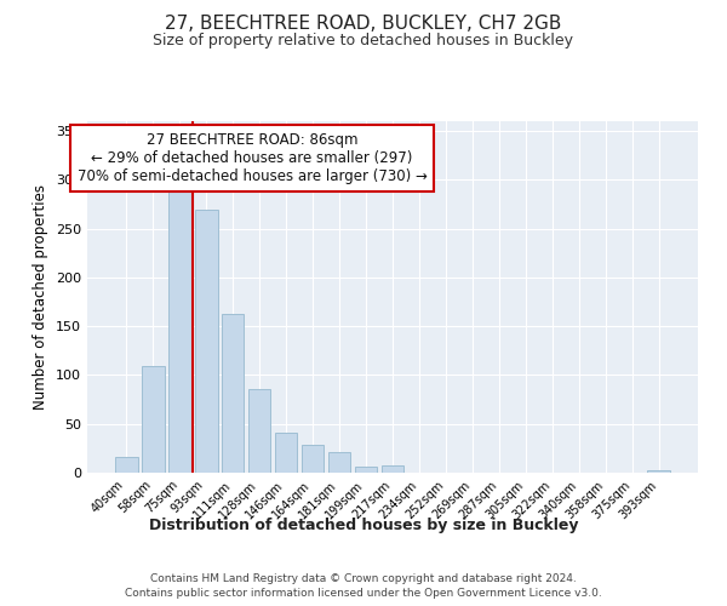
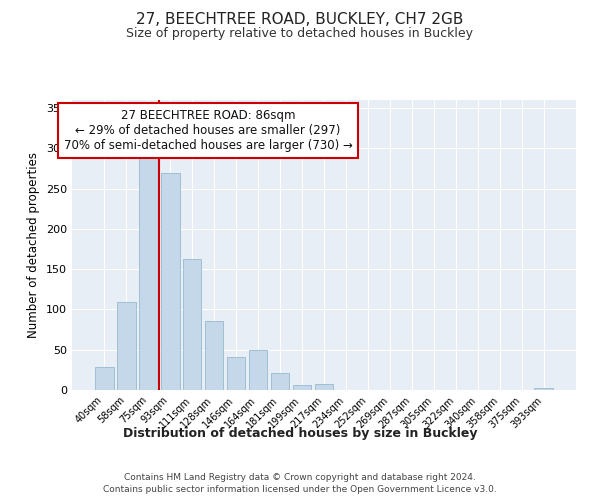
40sqm: 16 -> 28
164sqm: 28 -> 50
